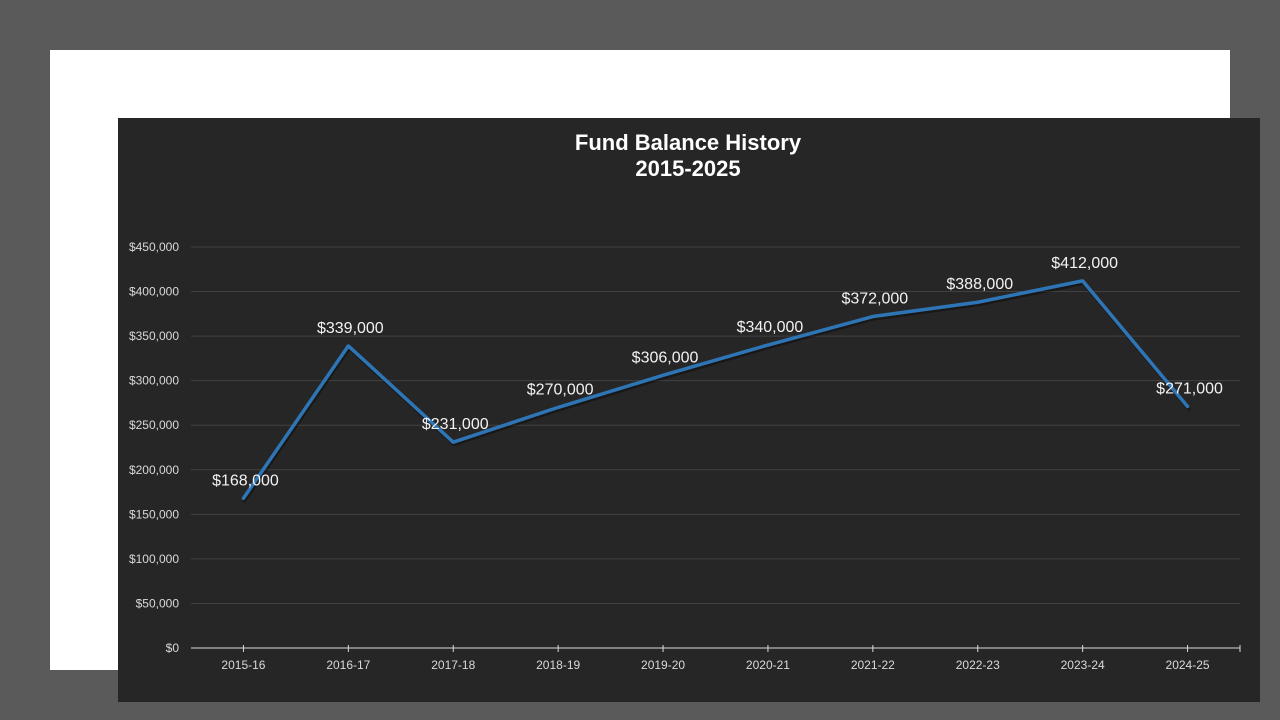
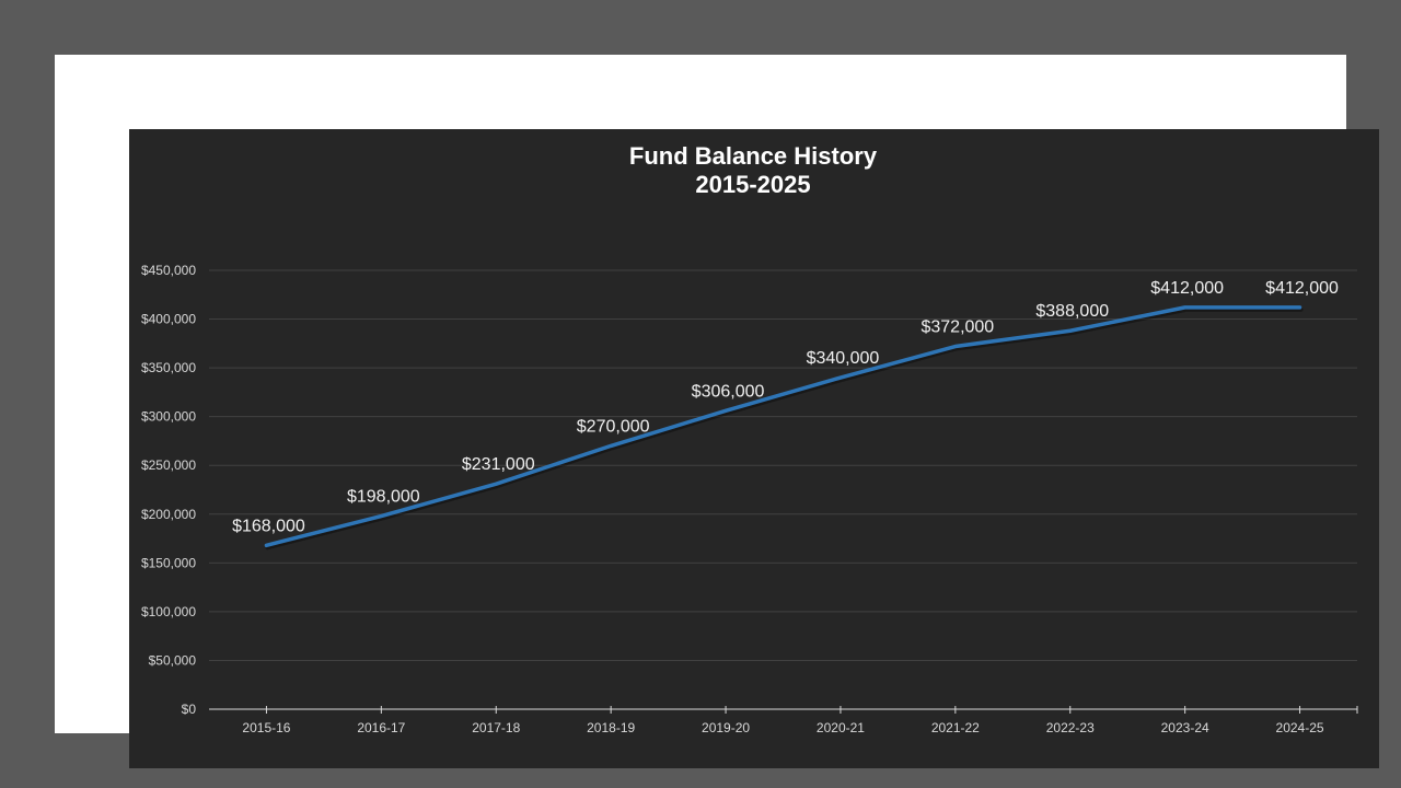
2016-17: $339,000 -> $198,000
2024-25: $271,000 -> $412,000
